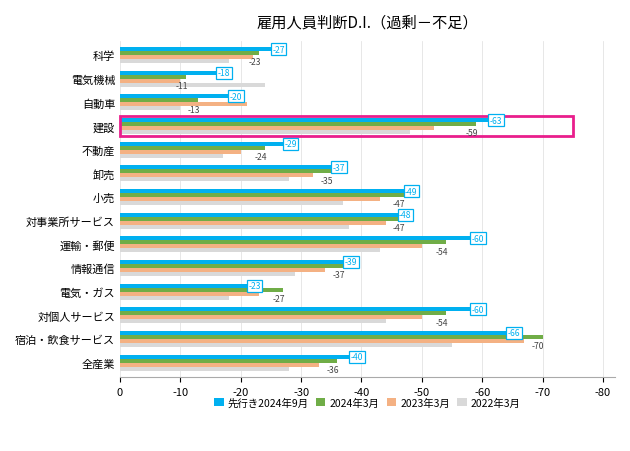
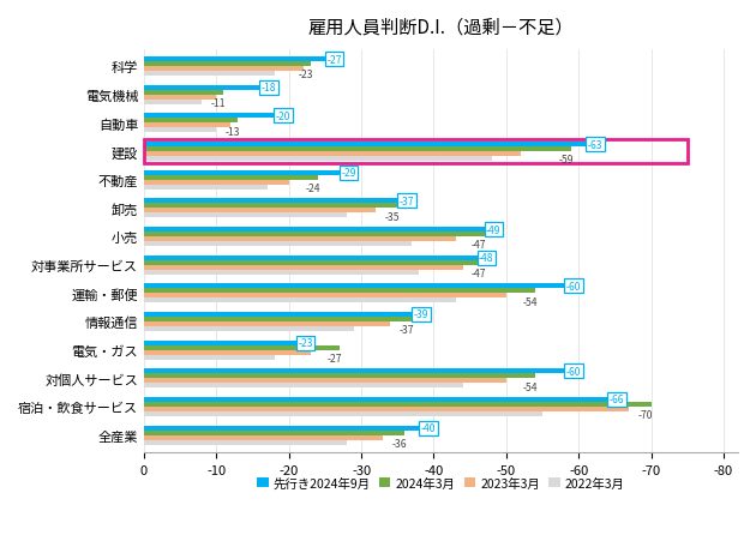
2022年3月/電気機械: -24 -> -8
2023年3月/自動車: -21 -> -12
